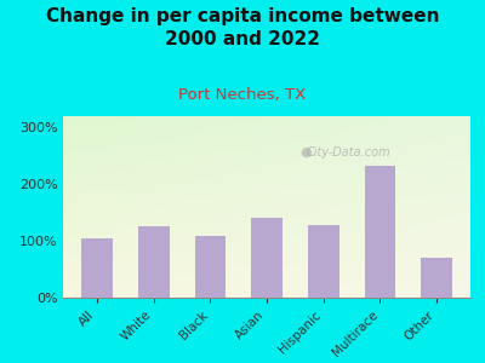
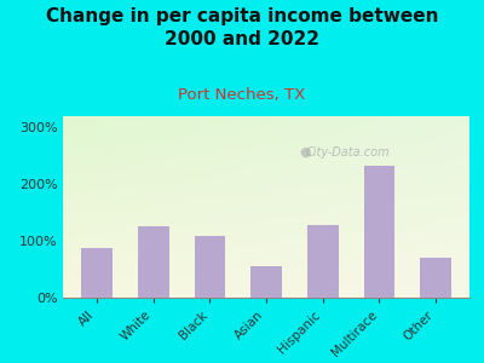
All: 105% -> 88%
Asian: 140% -> 55%
